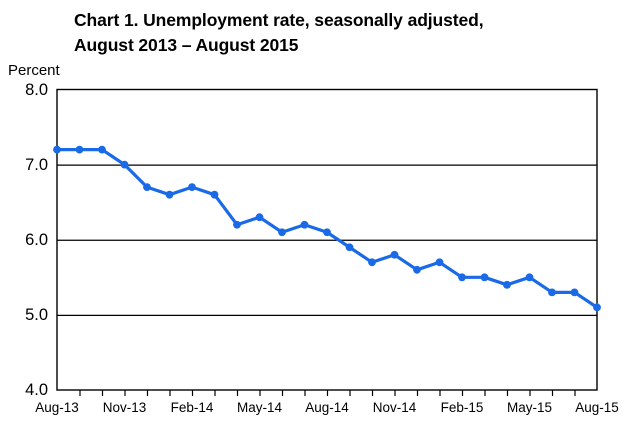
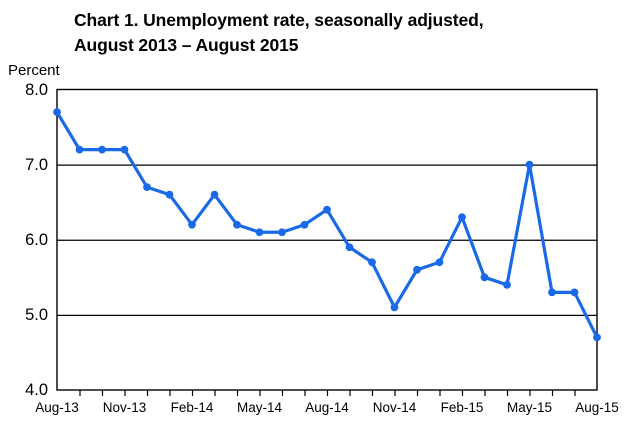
Aug-13: 7.2 -> 7.7
Nov-13: 7.0 -> 7.2
Feb-14: 6.7 -> 6.2
May-14: 6.3 -> 6.1
Aug-14: 6.1 -> 6.4
Nov-14: 5.8 -> 5.1
Feb-15: 5.5 -> 6.3
May-15: 5.5 -> 7.0
Aug-15: 5.1 -> 4.7
